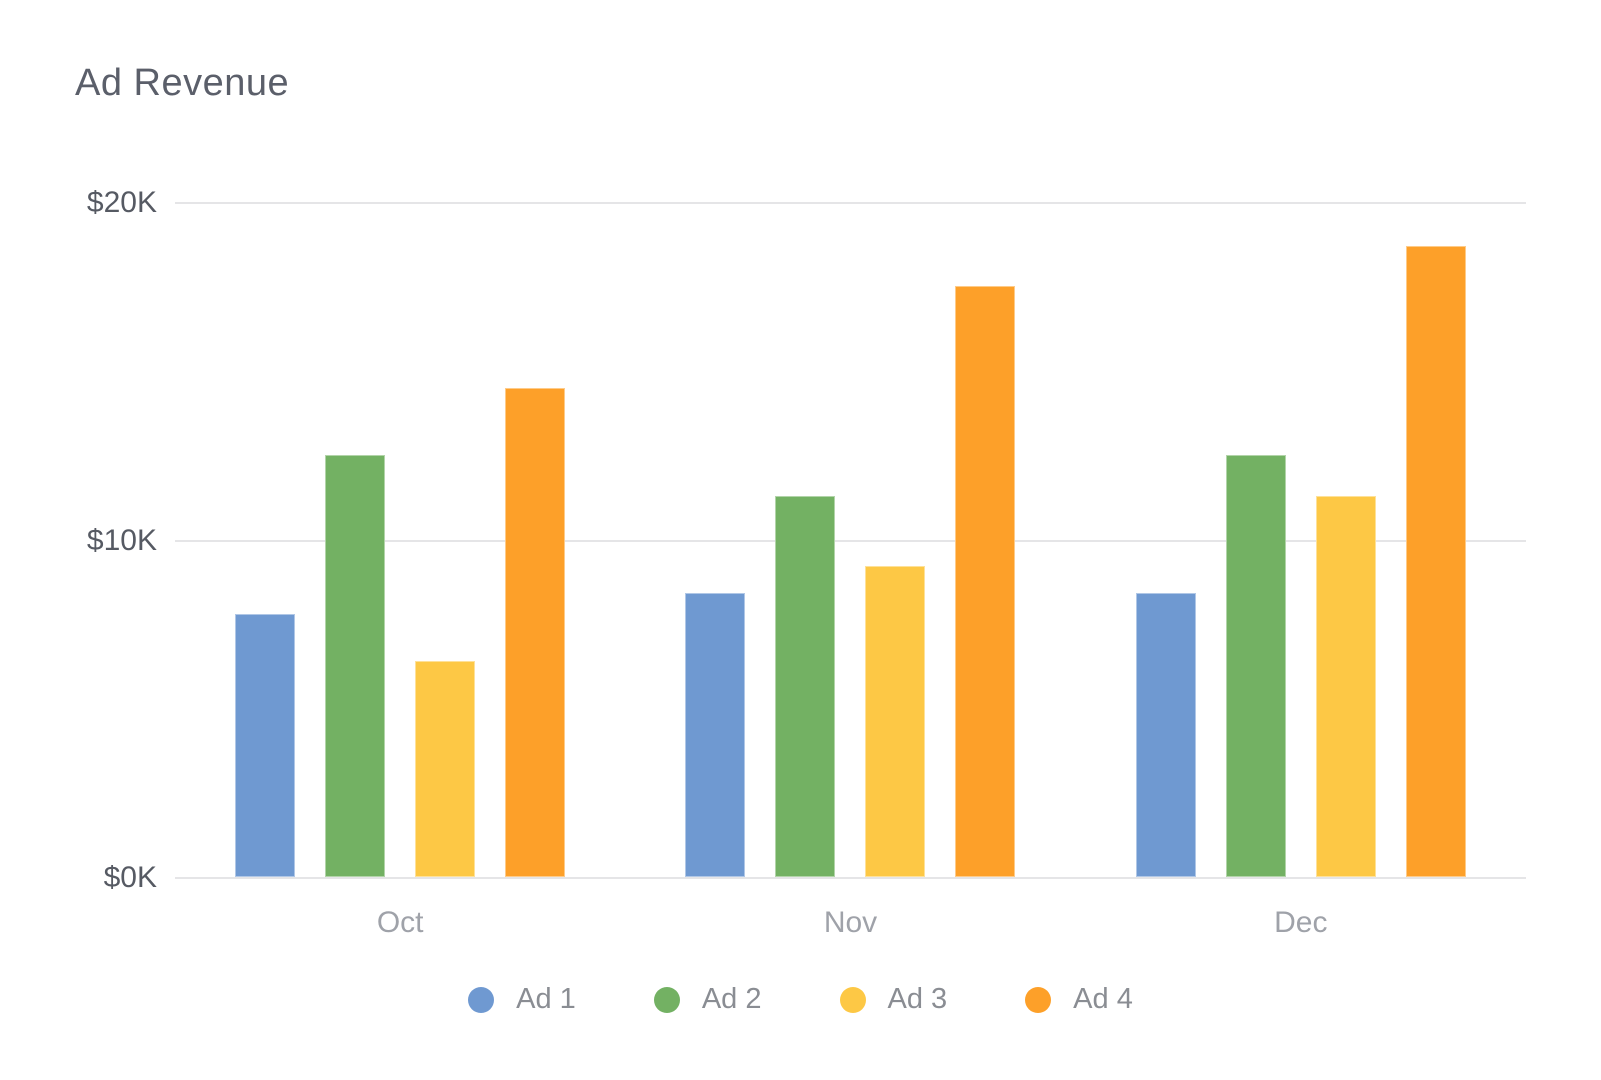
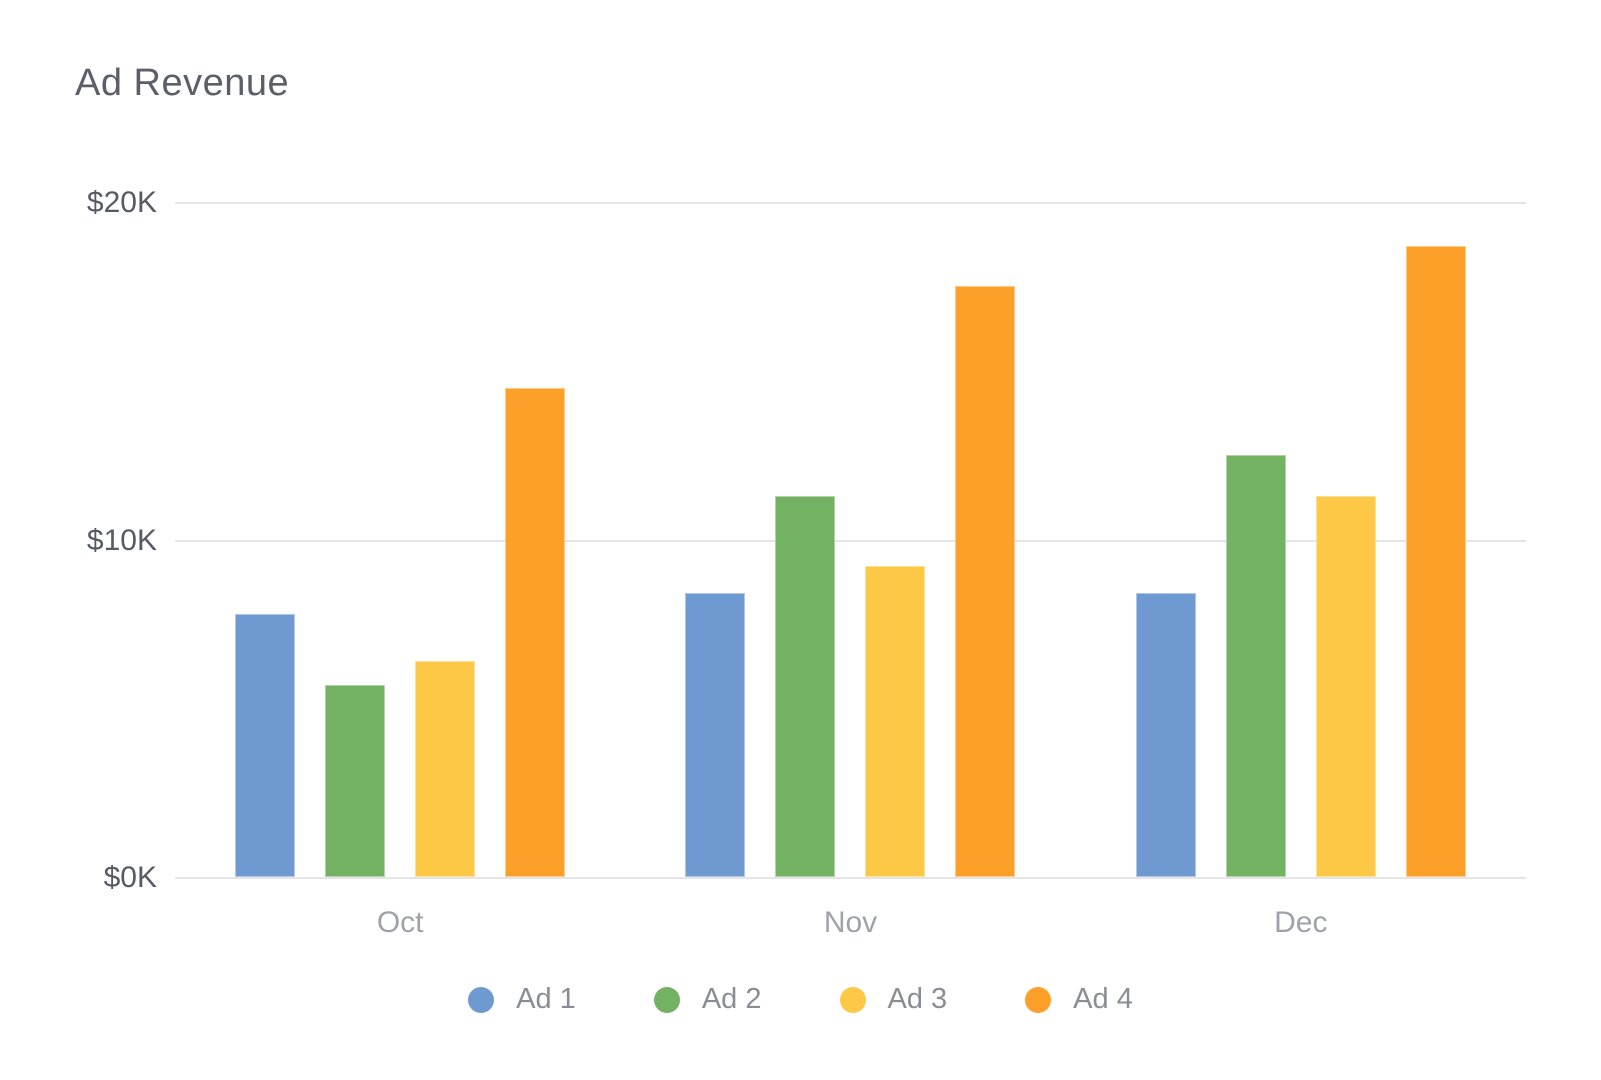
Ad 2/Oct: $12.5K -> $5.7K
